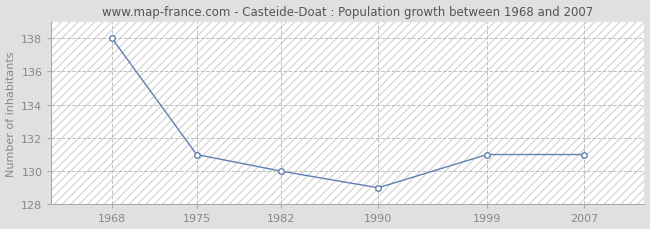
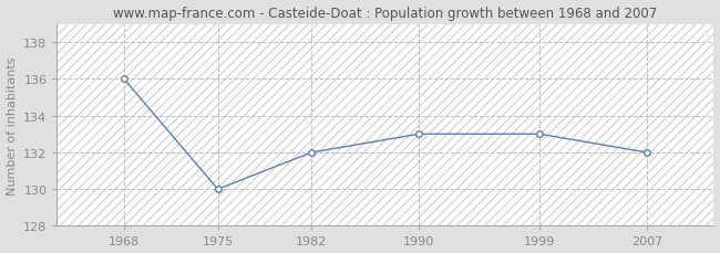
1968: 138 -> 136
1975: 131 -> 130
1982: 130 -> 132
1990: 129 -> 133
1999: 131 -> 133
2007: 131 -> 132
